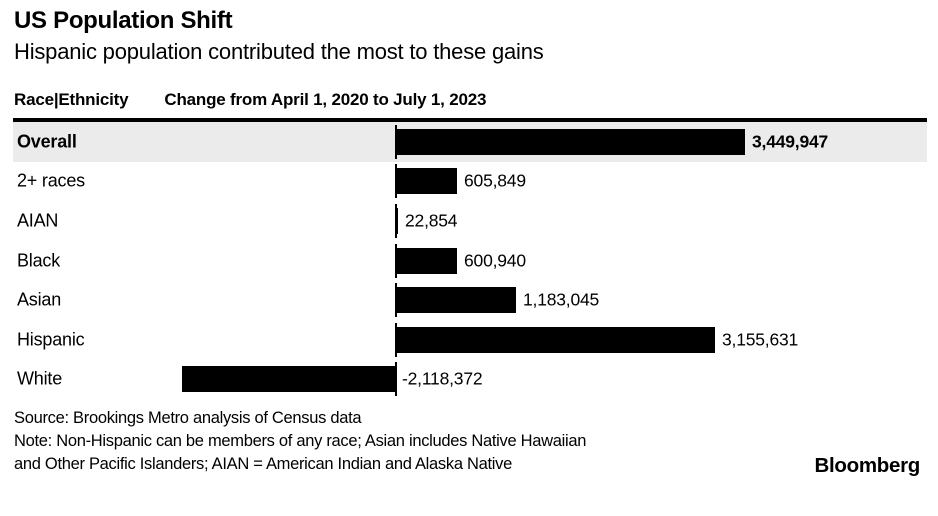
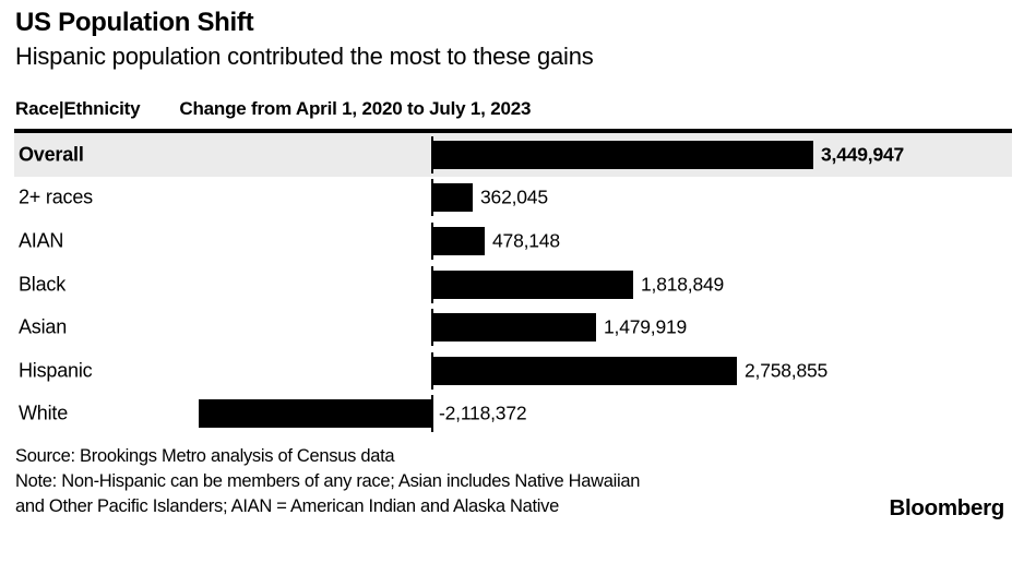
2+ races: 605,849 -> 362,045
AIAN: 22,854 -> 478,148
Black: 600,940 -> 1,818,849
Asian: 1,183,045 -> 1,479,919
Hispanic: 3,155,631 -> 2,758,855
